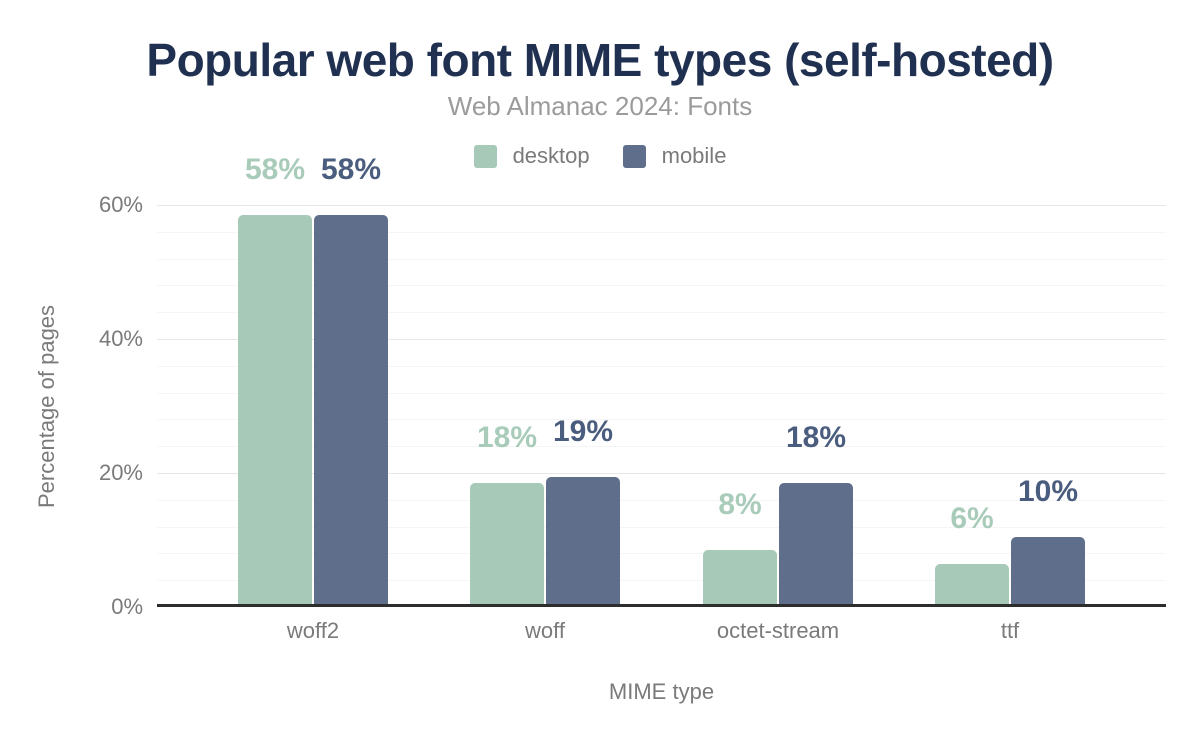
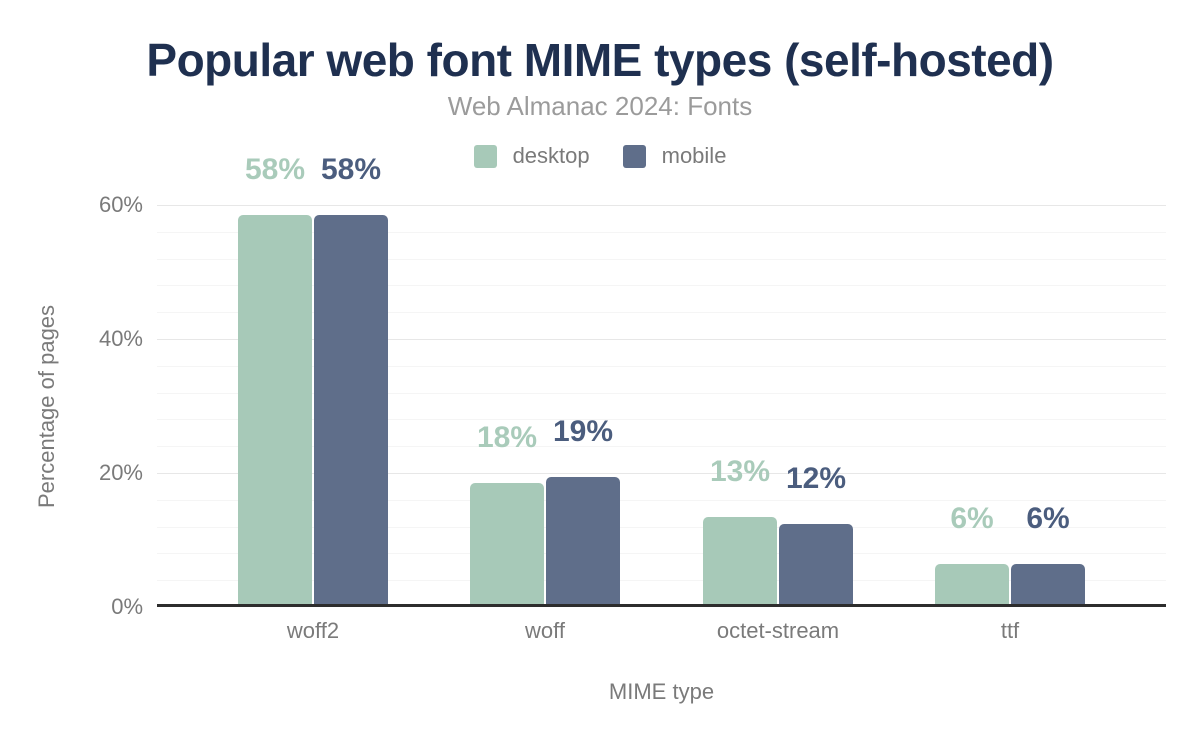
desktop/octet-stream: 8% -> 13%
mobile/octet-stream: 18% -> 12%
mobile/ttf: 10% -> 6%
